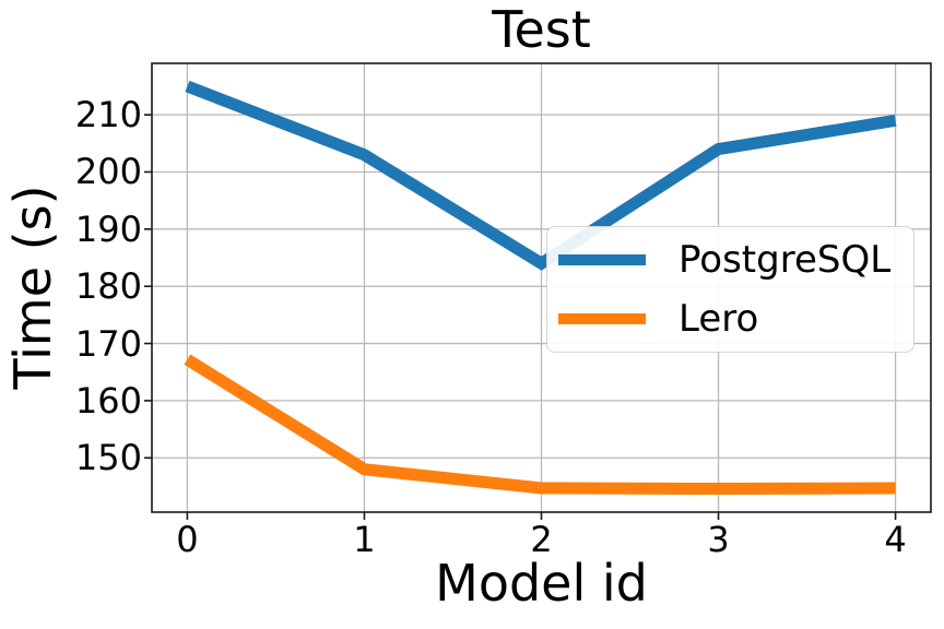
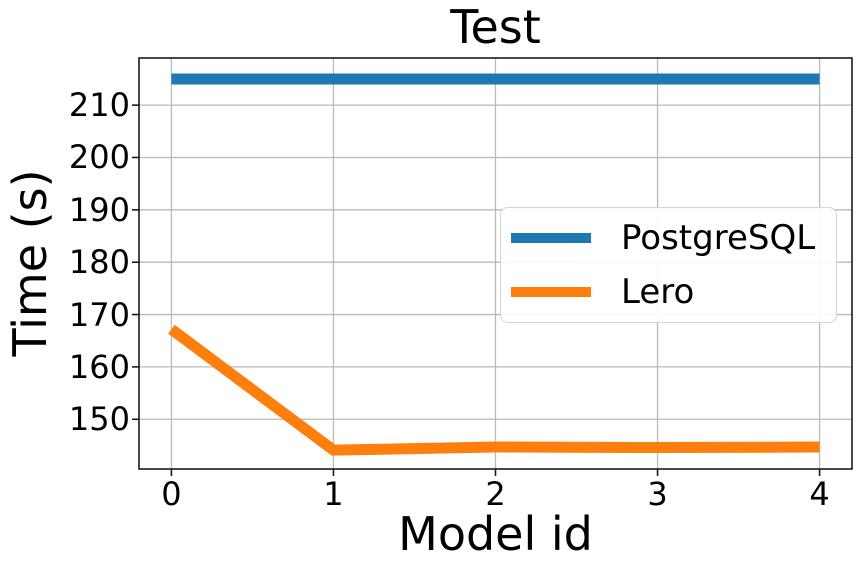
PostgreSQL/1: 203 -> 215
Lero/1: 148 -> 144
PostgreSQL/2: 184 -> 215
PostgreSQL/3: 204 -> 215
PostgreSQL/4: 209 -> 215
